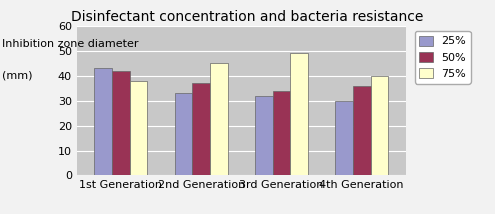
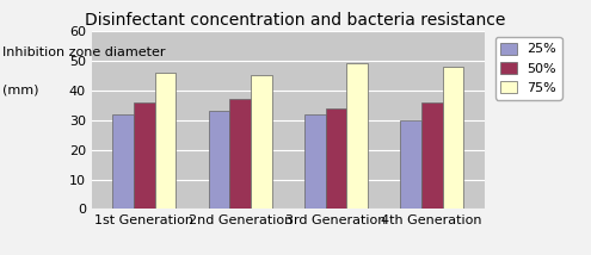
25%/1st Generation: 43 -> 32
50%/1st Generation: 42 -> 36
75%/1st Generation: 38 -> 46
75%/4th Generation: 40 -> 48
